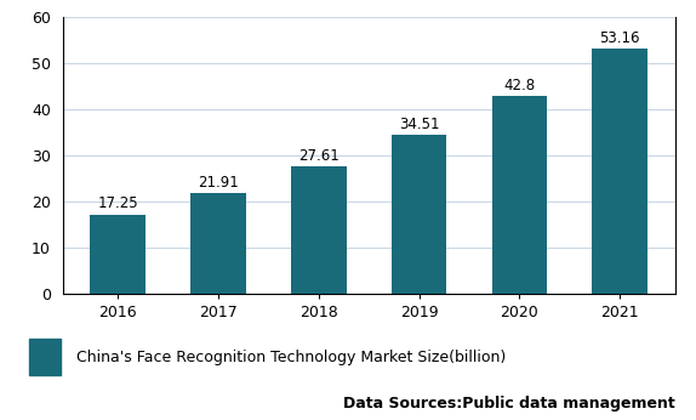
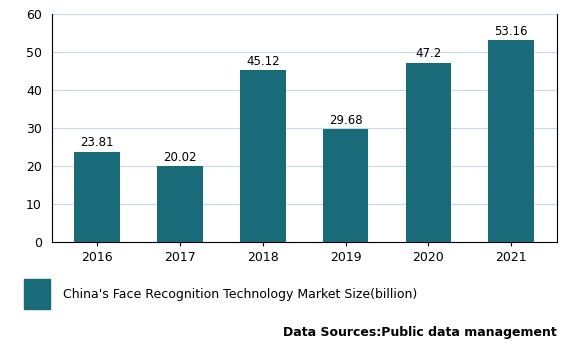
2016: 17.25 -> 23.81
2017: 21.91 -> 20.02
2018: 27.61 -> 45.12
2019: 34.51 -> 29.68
2020: 42.8 -> 47.2
